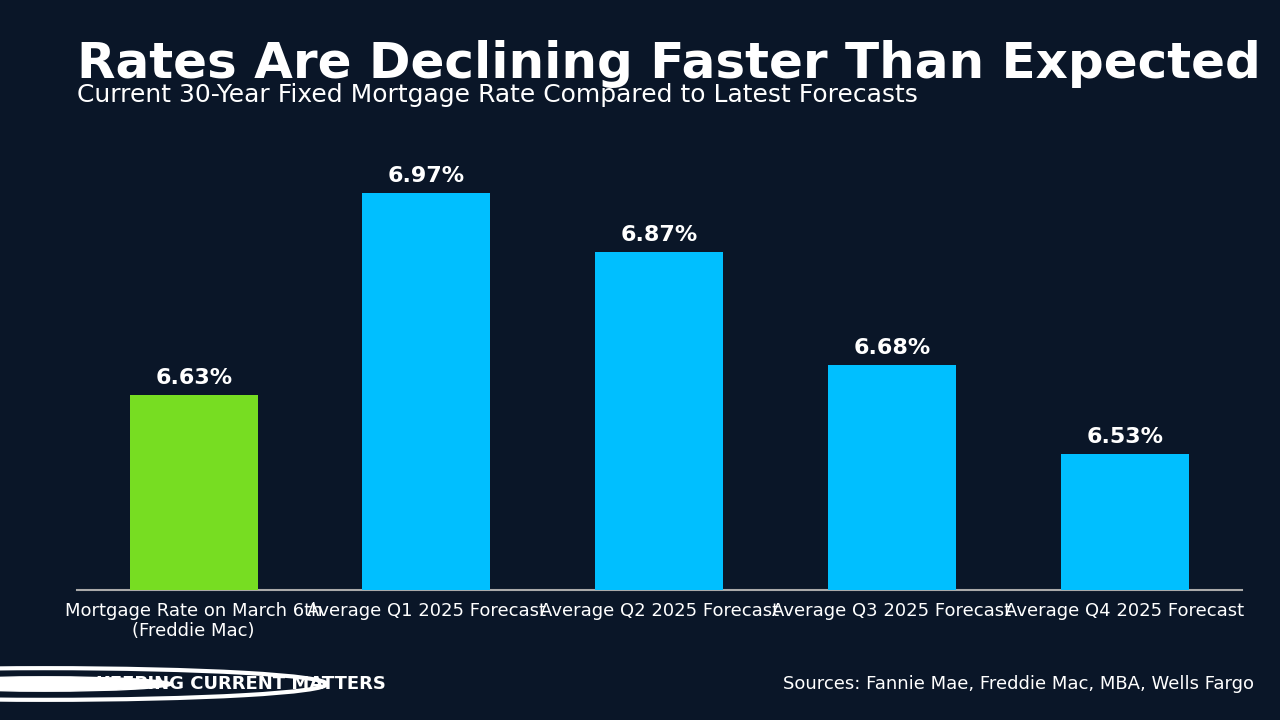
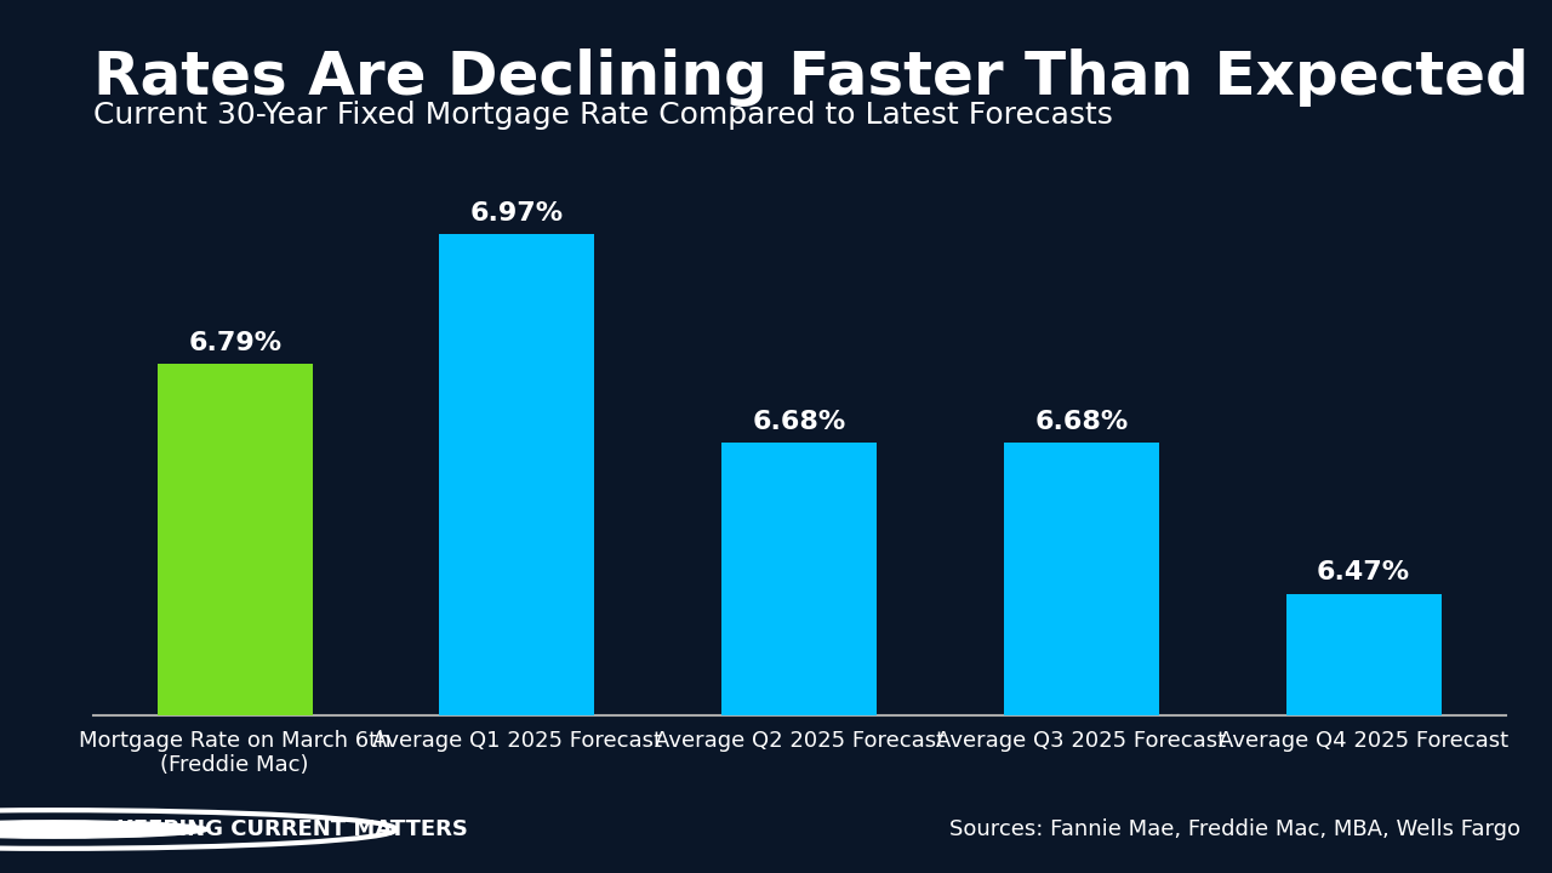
Mortgage Rate on March 6th (Freddie Mac): 6.63% -> 6.79%
Average Q2 2025 Forecast: 6.87% -> 6.68%
Average Q4 2025 Forecast: 6.53% -> 6.47%
